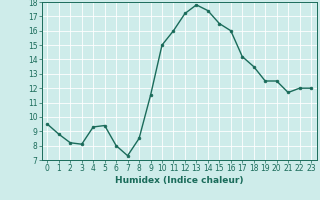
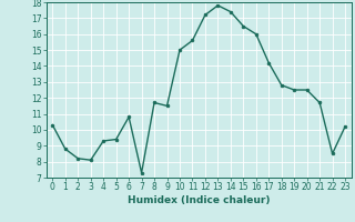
0: 9.5 -> 10.3
6: 8.0 -> 10.8
8: 8.5 -> 11.7
11: 16.0 -> 15.6
18: 13.5 -> 12.8
22: 12.0 -> 8.5
23: 12.0 -> 10.2
